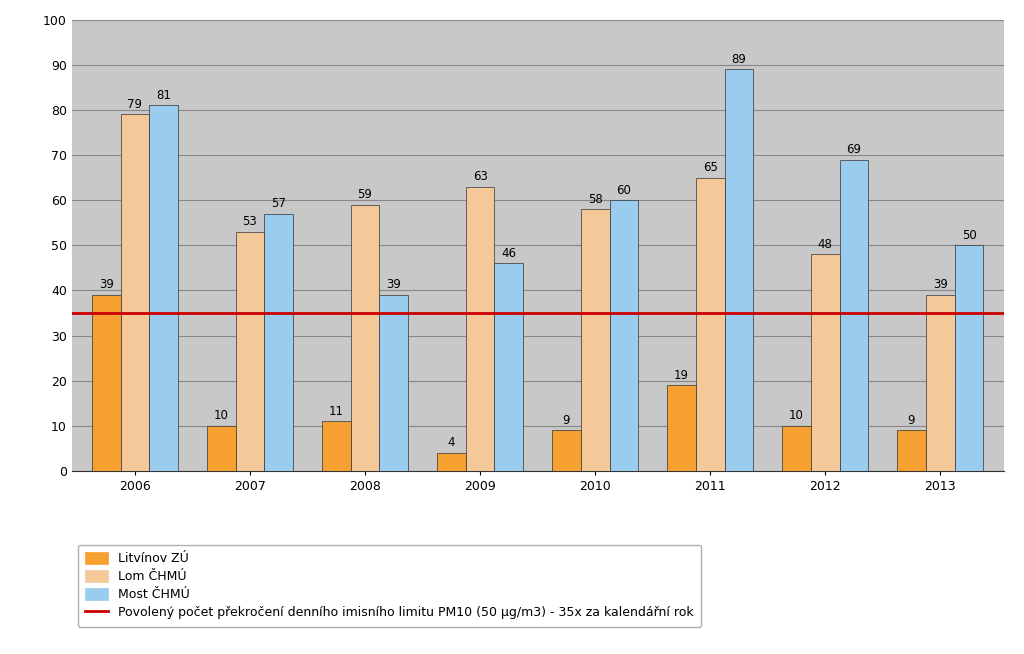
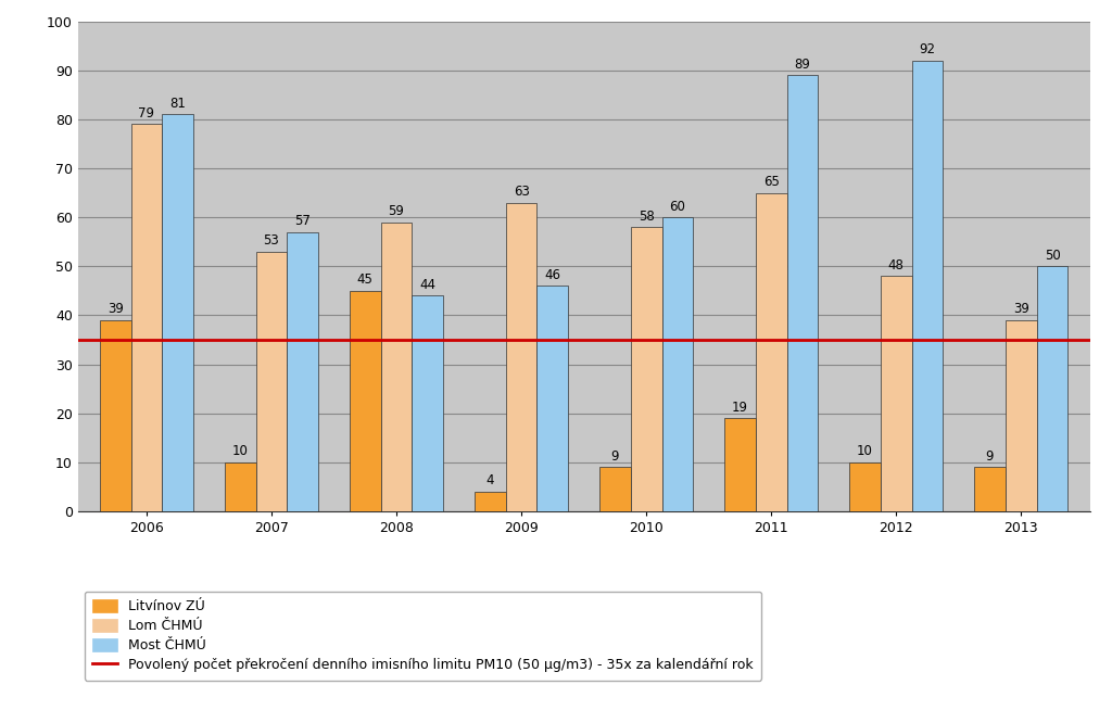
Litvínov ZÚ/2008: 11 -> 45
Most ČHMÚ/2008: 39 -> 44
Most ČHMÚ/2012: 69 -> 92
